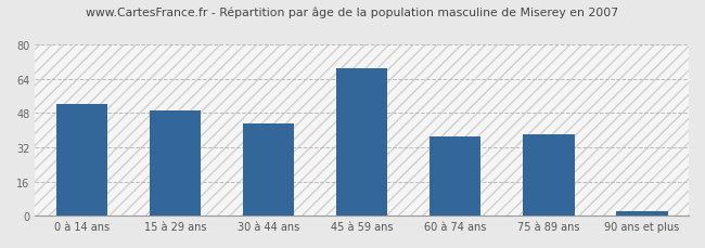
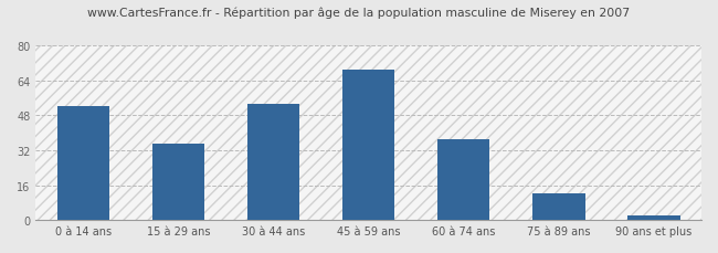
15 à 29 ans: 49 -> 35
30 à 44 ans: 43 -> 53
75 à 89 ans: 38 -> 12
